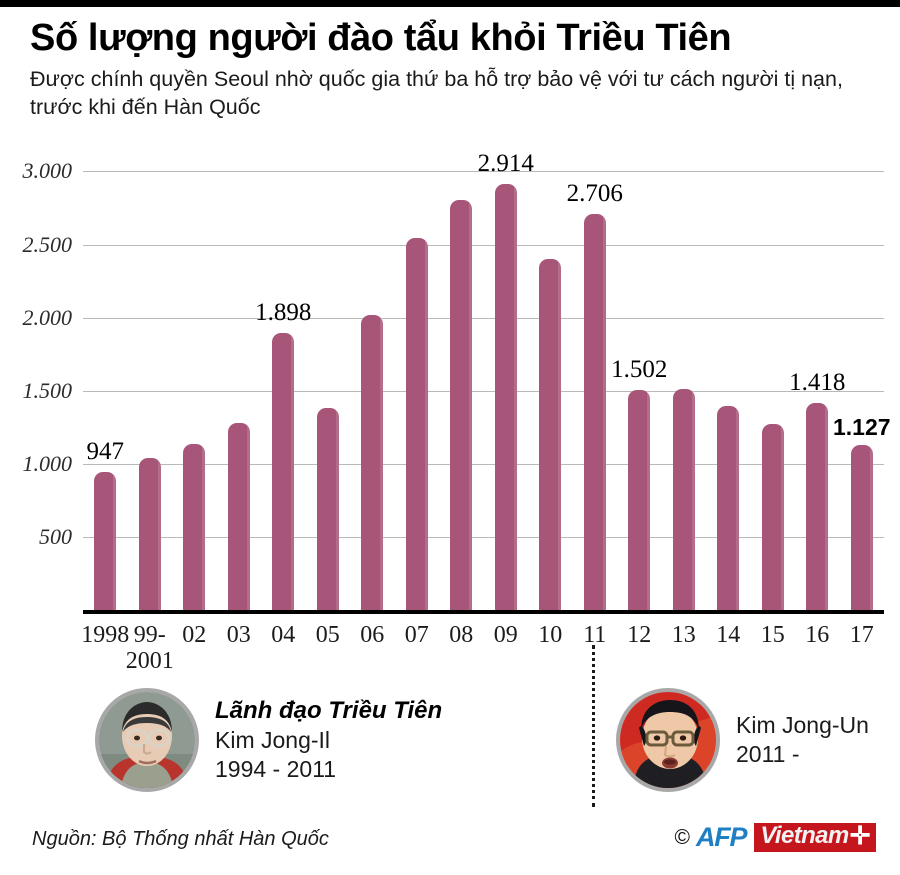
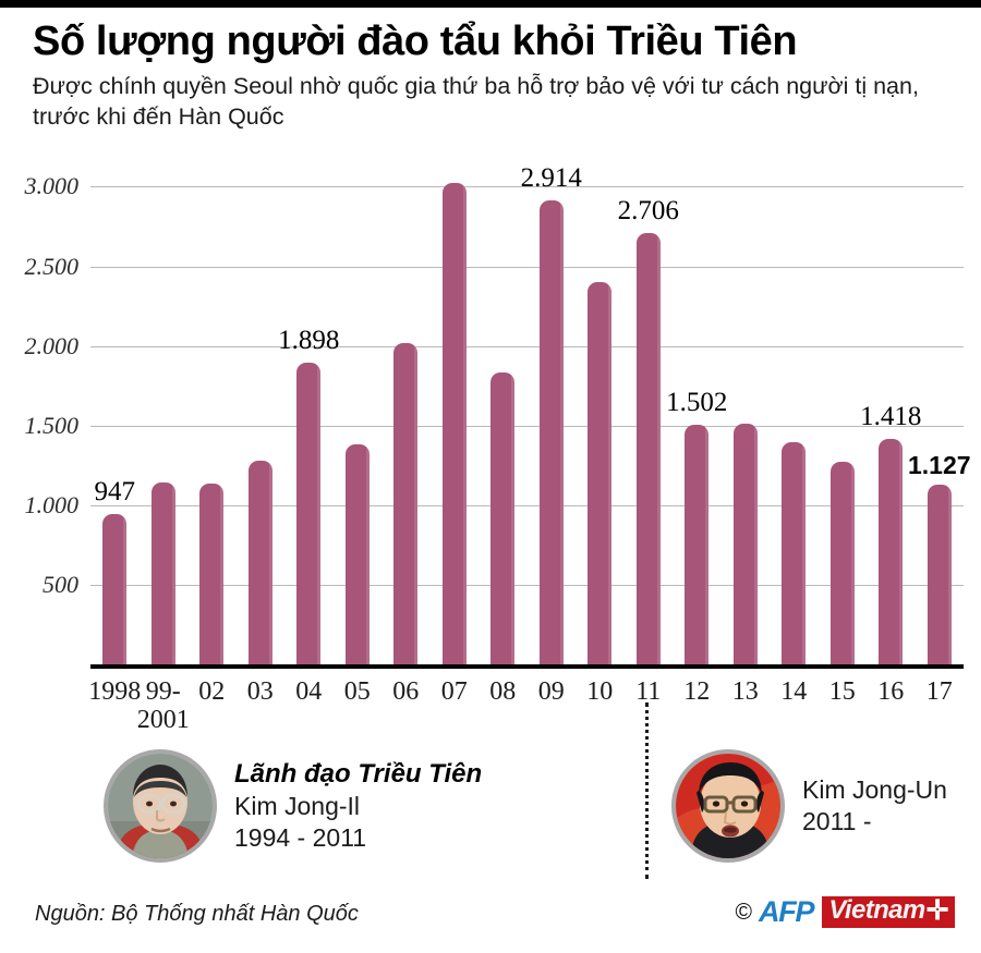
99- 2001: 1040 -> 1140
07: 2540 -> 3020
08: 2800 -> 1830
